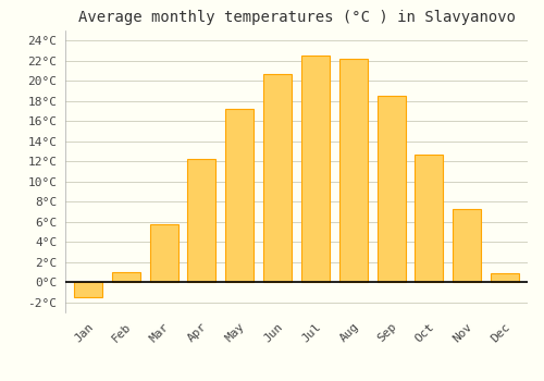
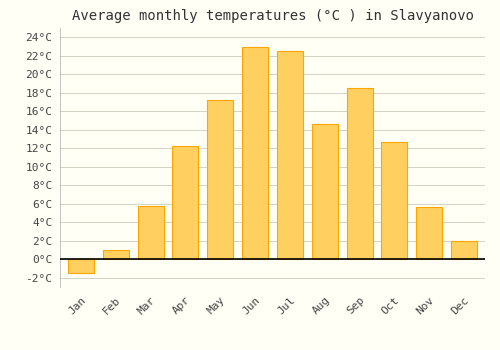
Jun: 20.7°C -> 23.0°C
Aug: 22.2°C -> 14.6°C
Nov: 7.3°C -> 5.6°C
Dec: 0.9°C -> 2.0°C
